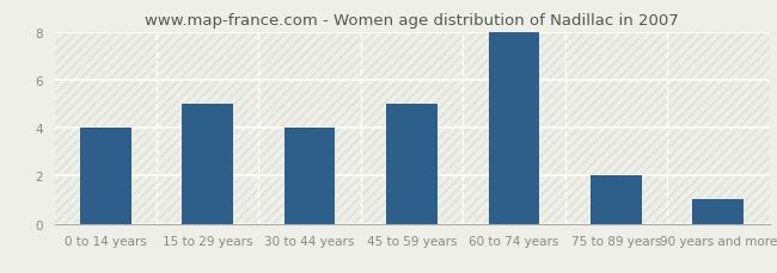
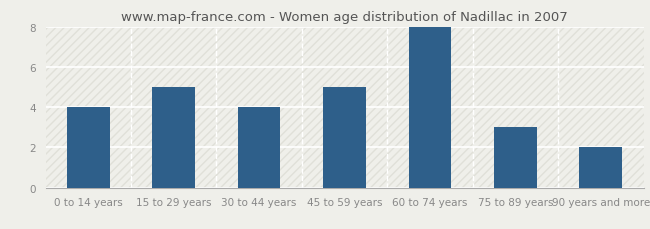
75 to 89 years: 2 -> 3
90 years and more: 1 -> 2
